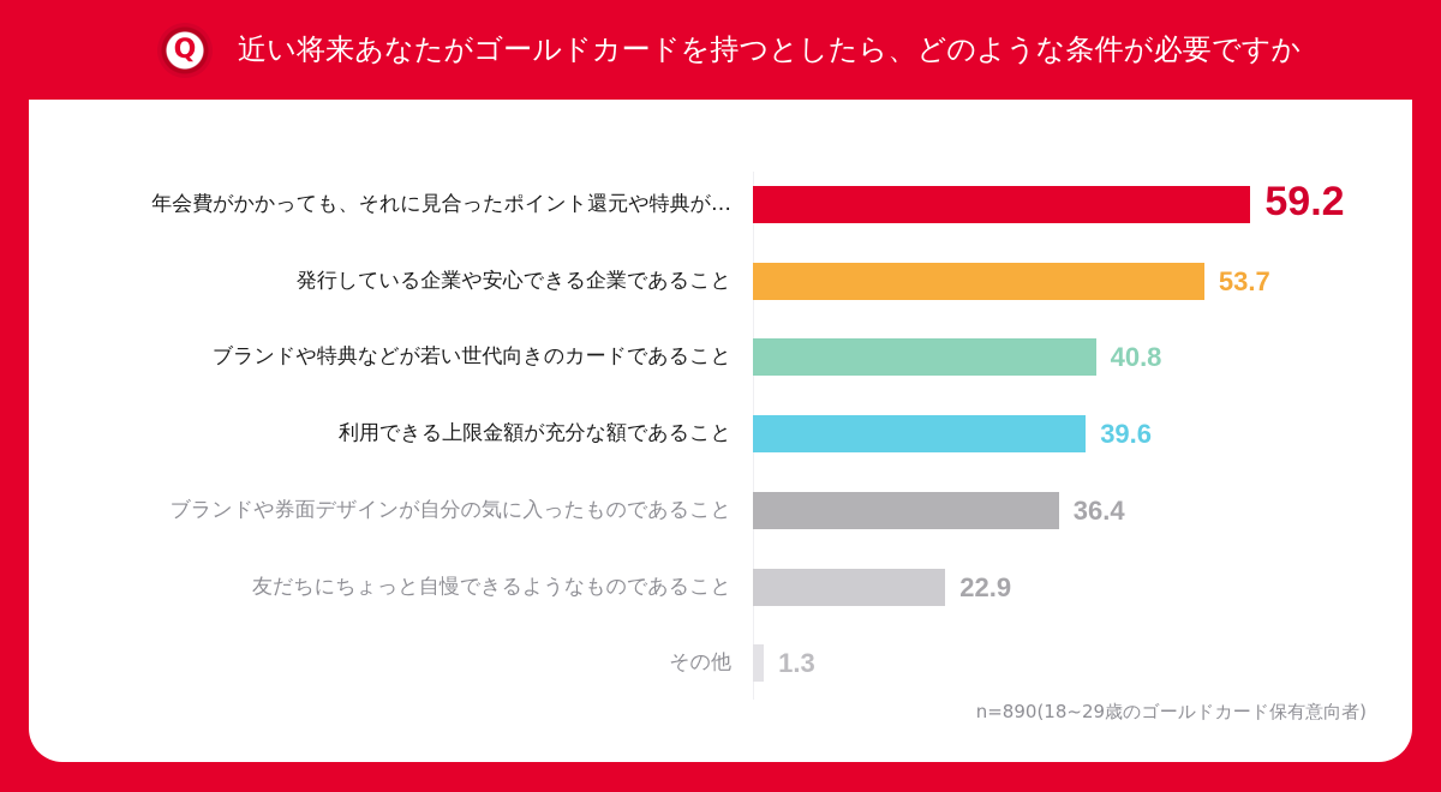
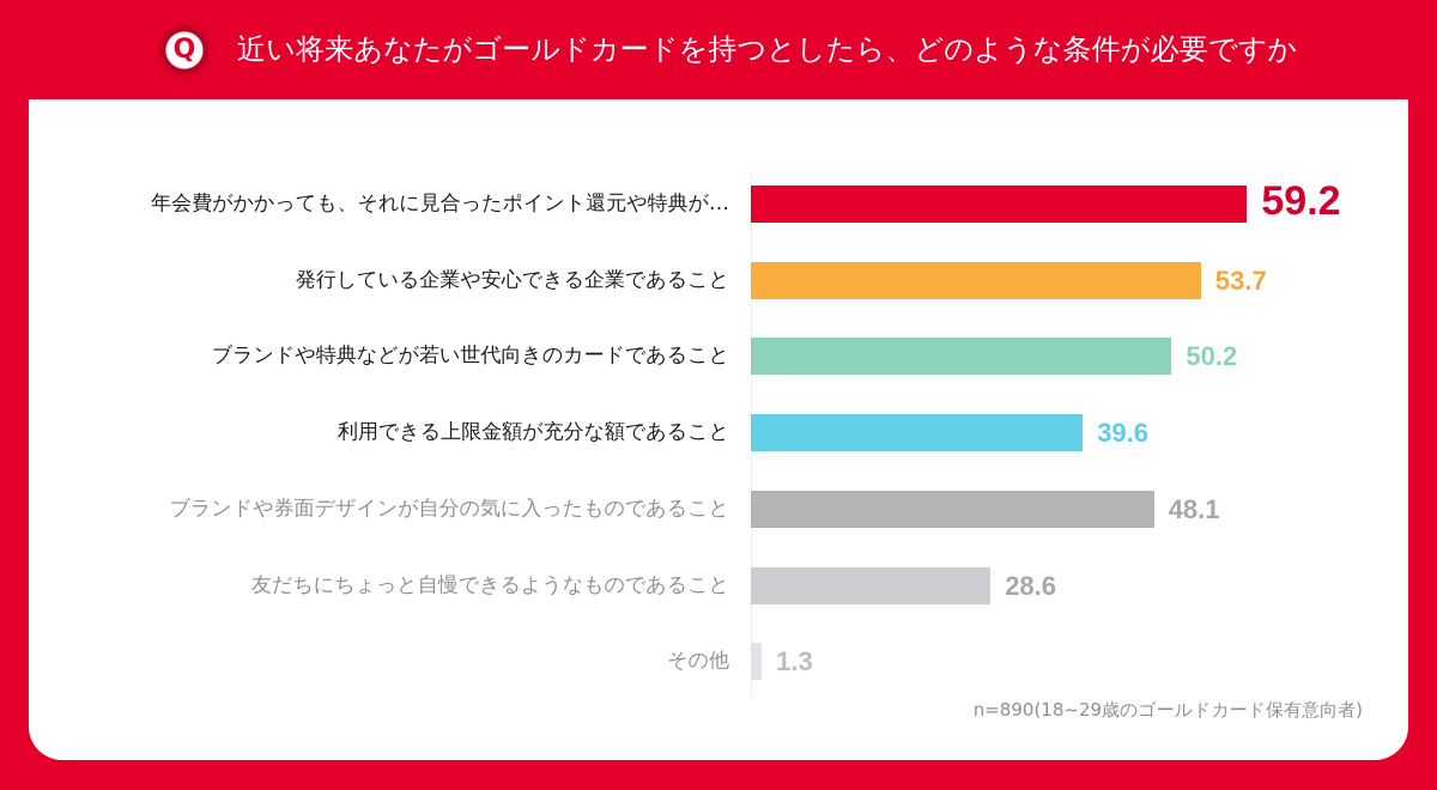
ブランドや特典などが若い世代向きのカードであること: 40.8 -> 50.2
ブランドや券面デザインが自分の気に入ったものであること: 36.4 -> 48.1
友だちにちょっと自慢できるようなものであること: 22.9 -> 28.6
